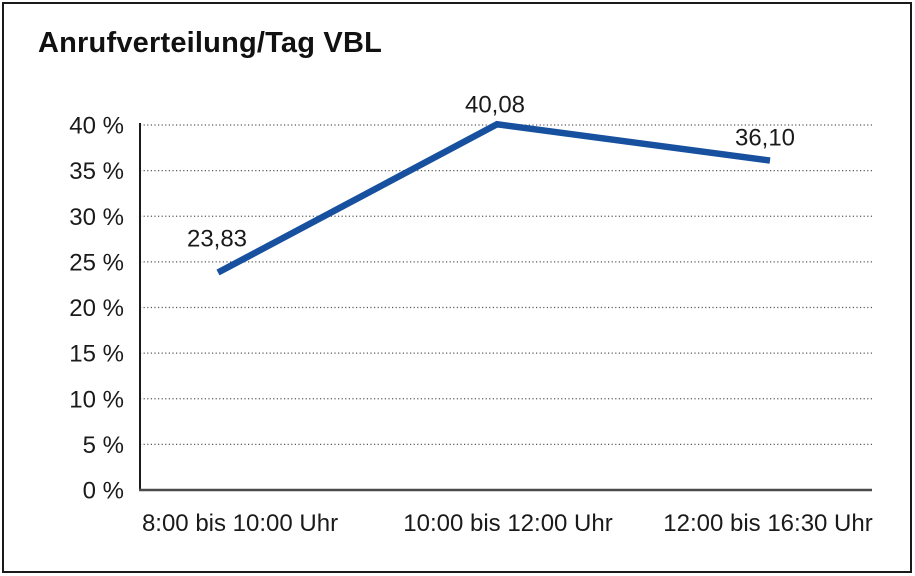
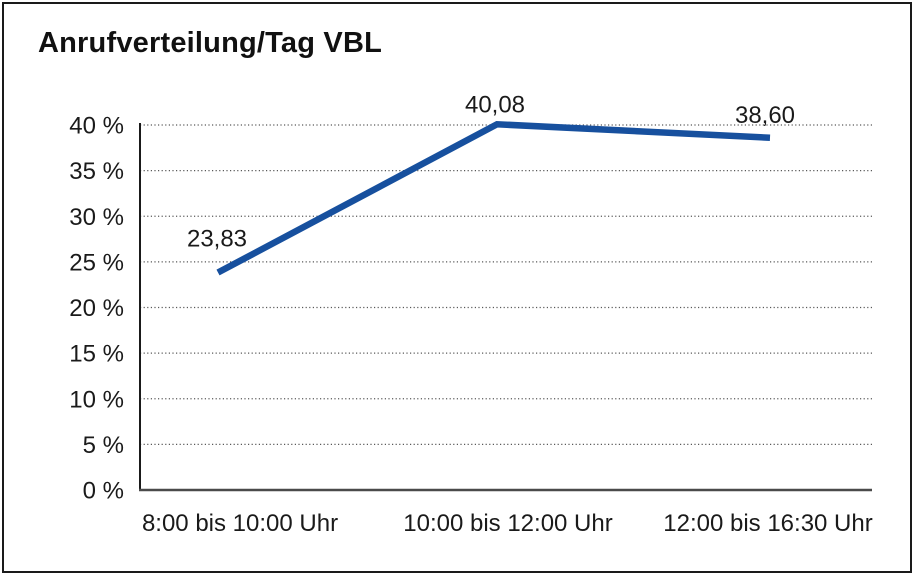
12:00 bis 16:30 Uhr: 36,10 -> 38,60
